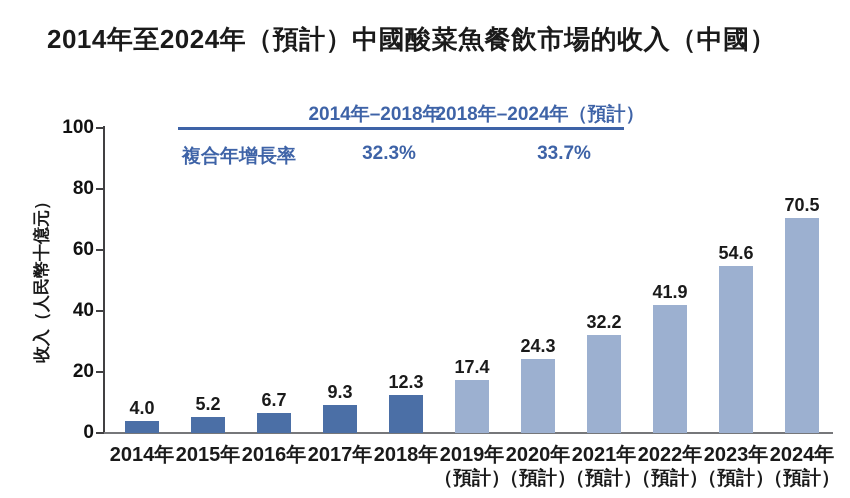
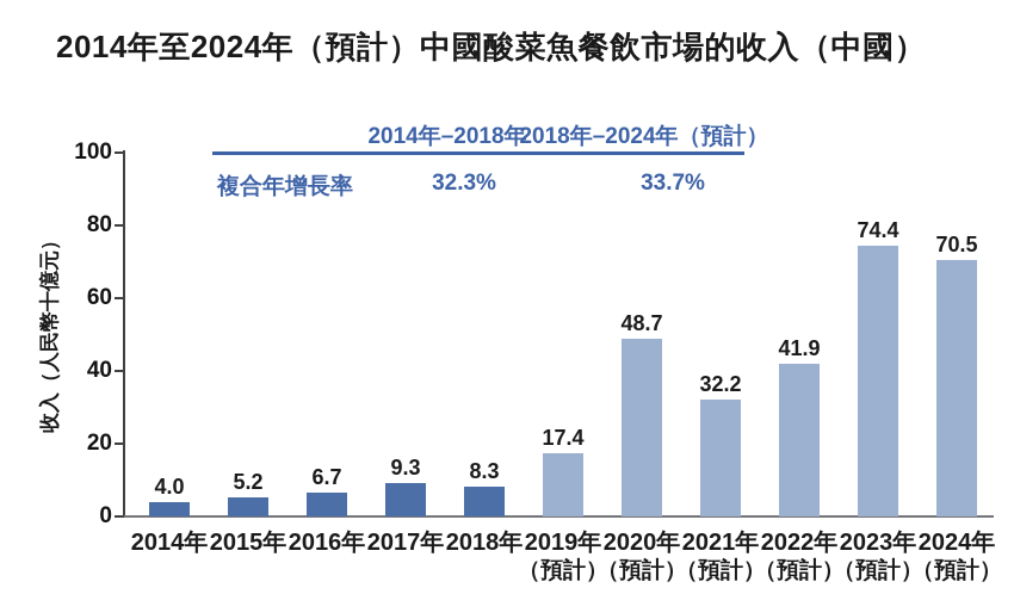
2018年: 12.3 -> 8.3
2020年: 24.3 -> 48.7
2023年: 54.6 -> 74.4
